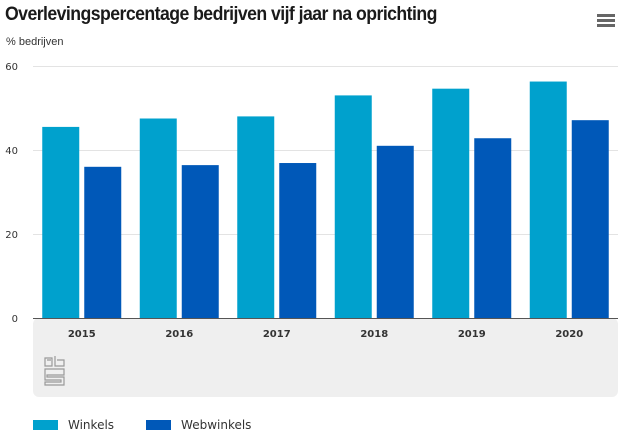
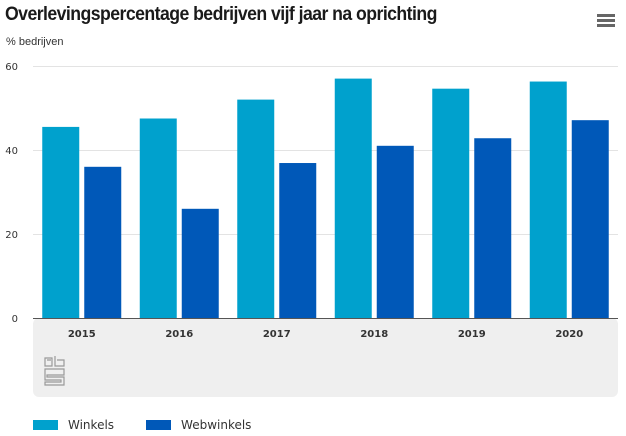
Webwinkels/2016: 36 -> 26
Winkels/2017: 48 -> 52
Winkels/2018: 53 -> 57
